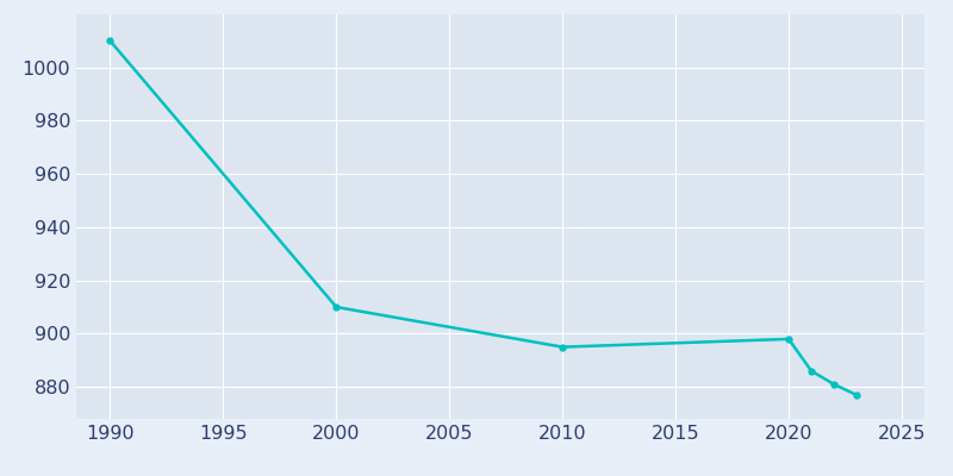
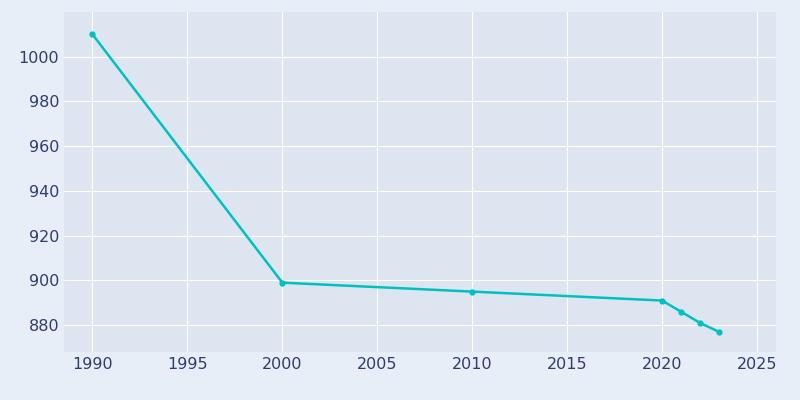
2000: 910 -> 899
2020: 898 -> 891
